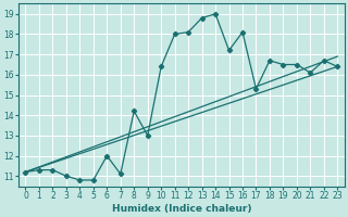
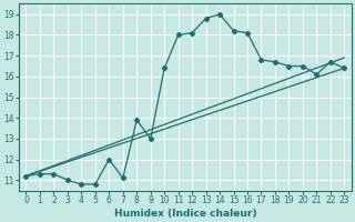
8: 14.2 -> 13.9
15: 17.2 -> 18.2
17: 15.3 -> 16.8
